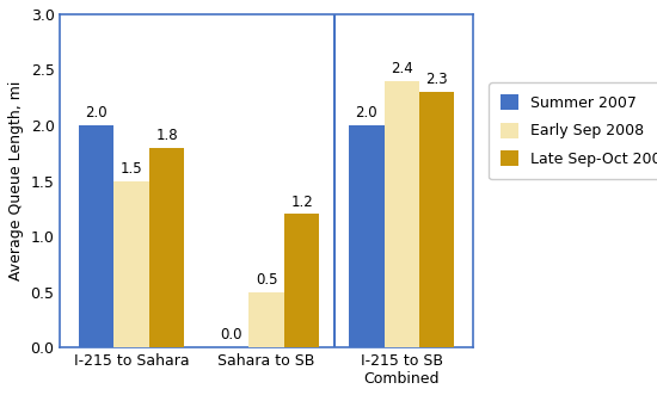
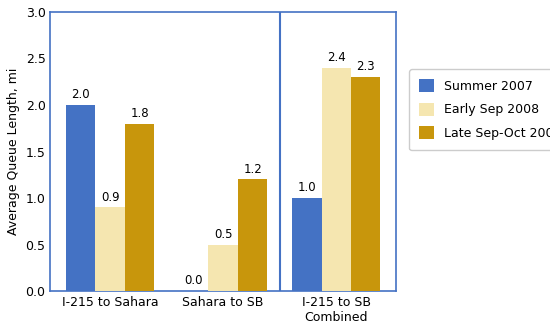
Early Sep 2008/I-215 to Sahara: 1.5 -> 0.9
Summer 2007/I-215 to SB Combined: 2.0 -> 1.0
